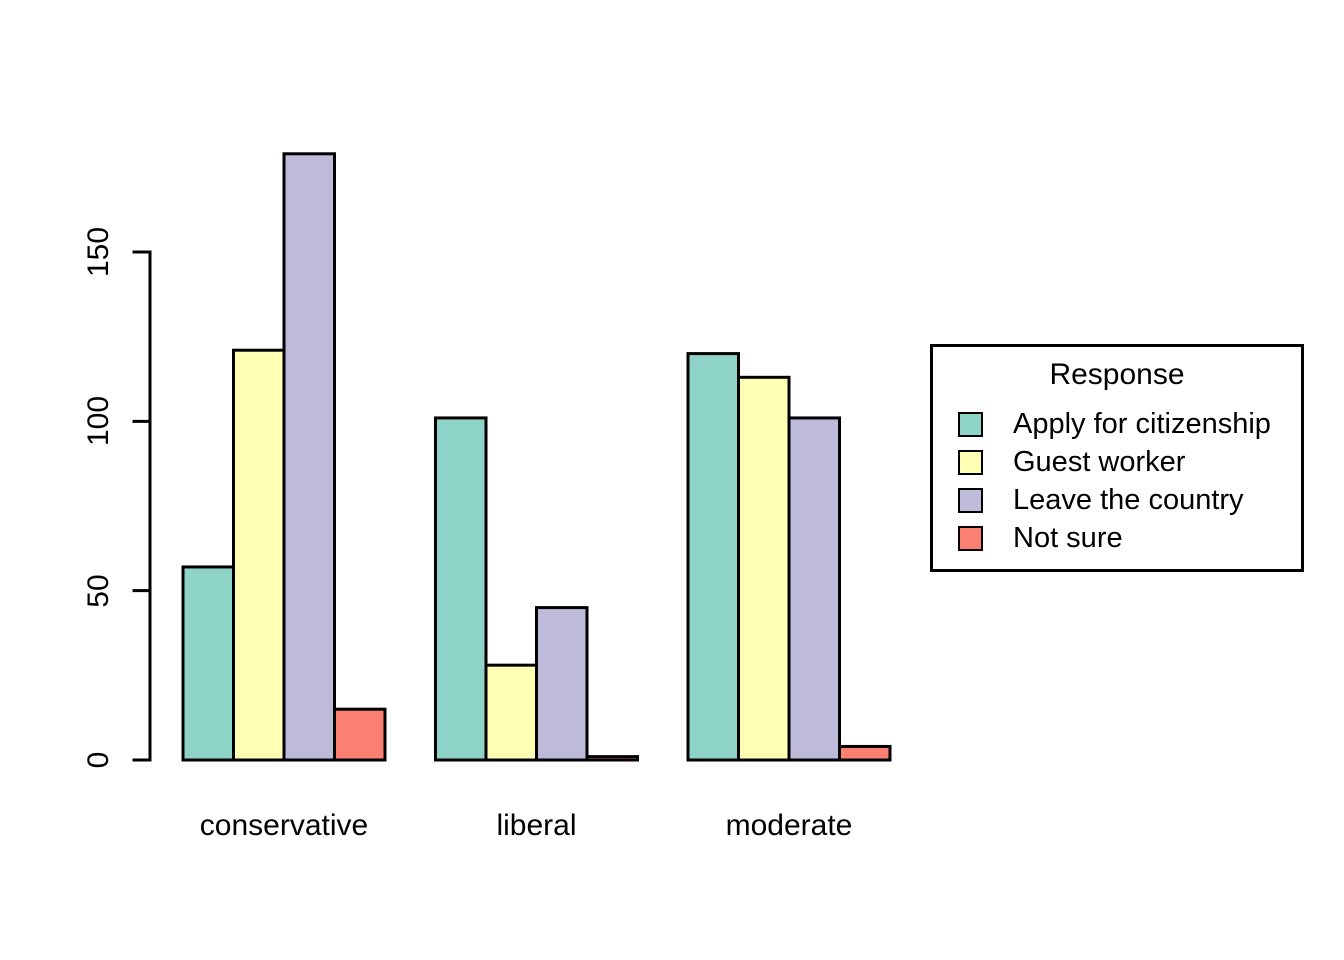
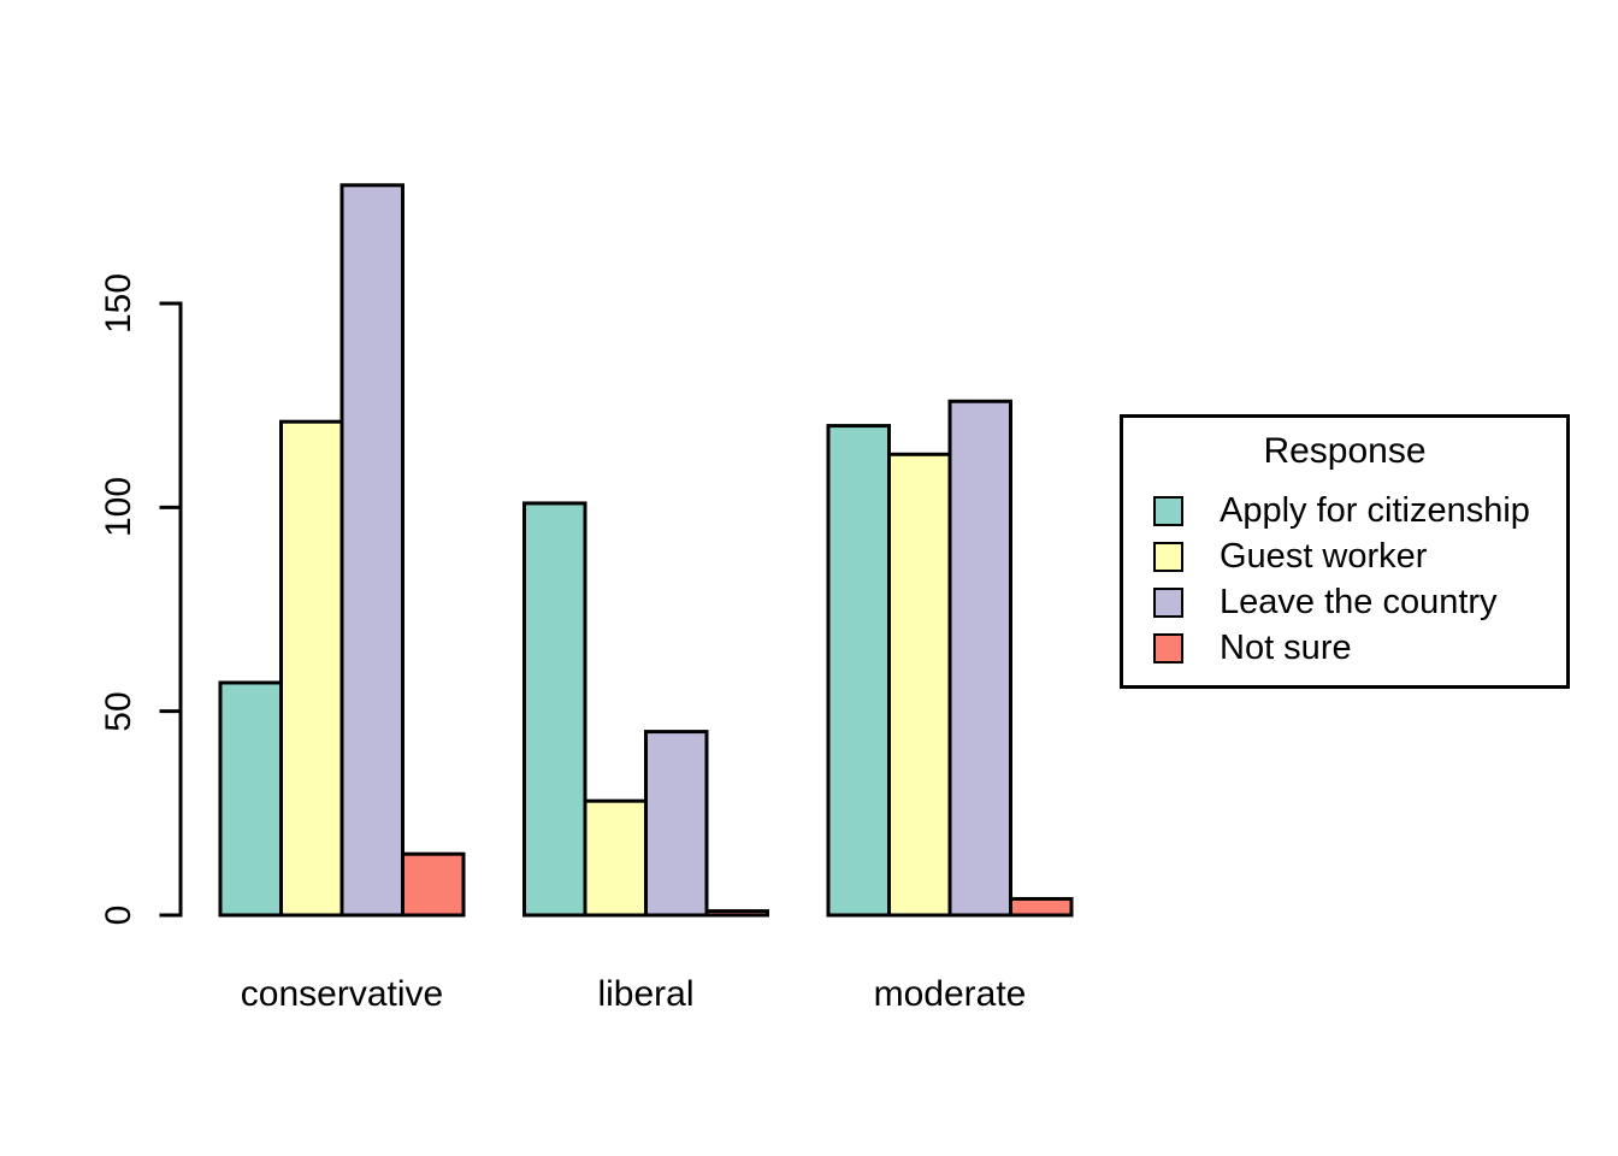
Leave the country/moderate: 101 -> 126
